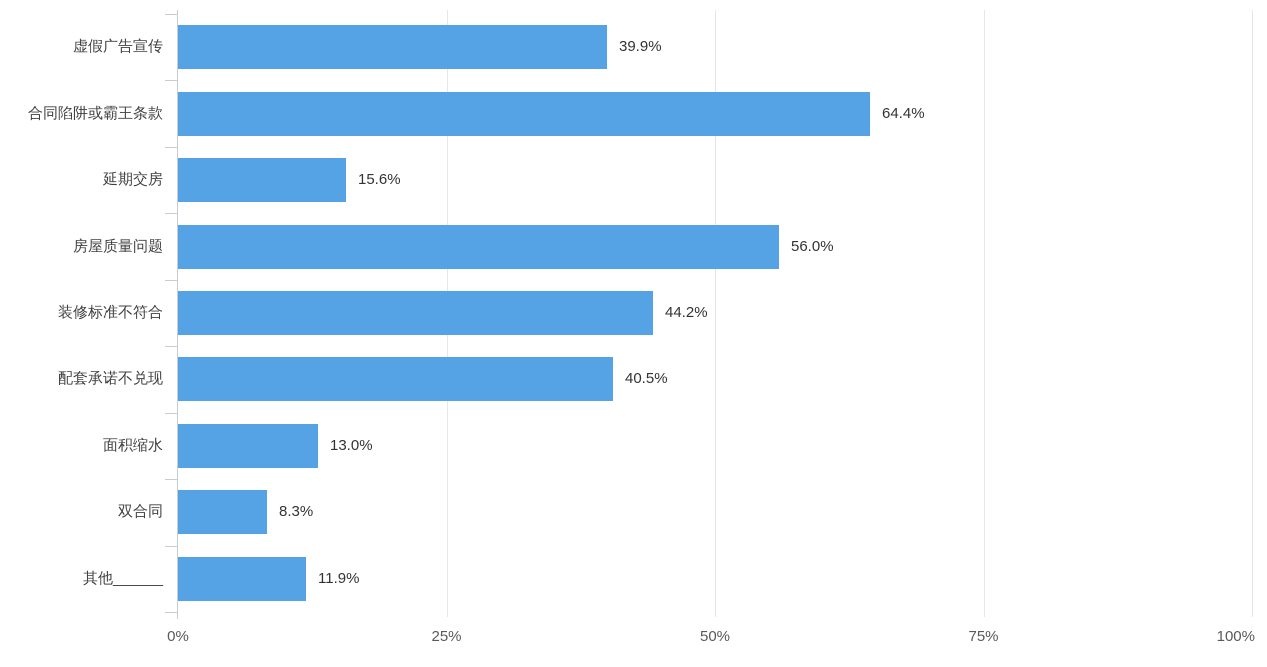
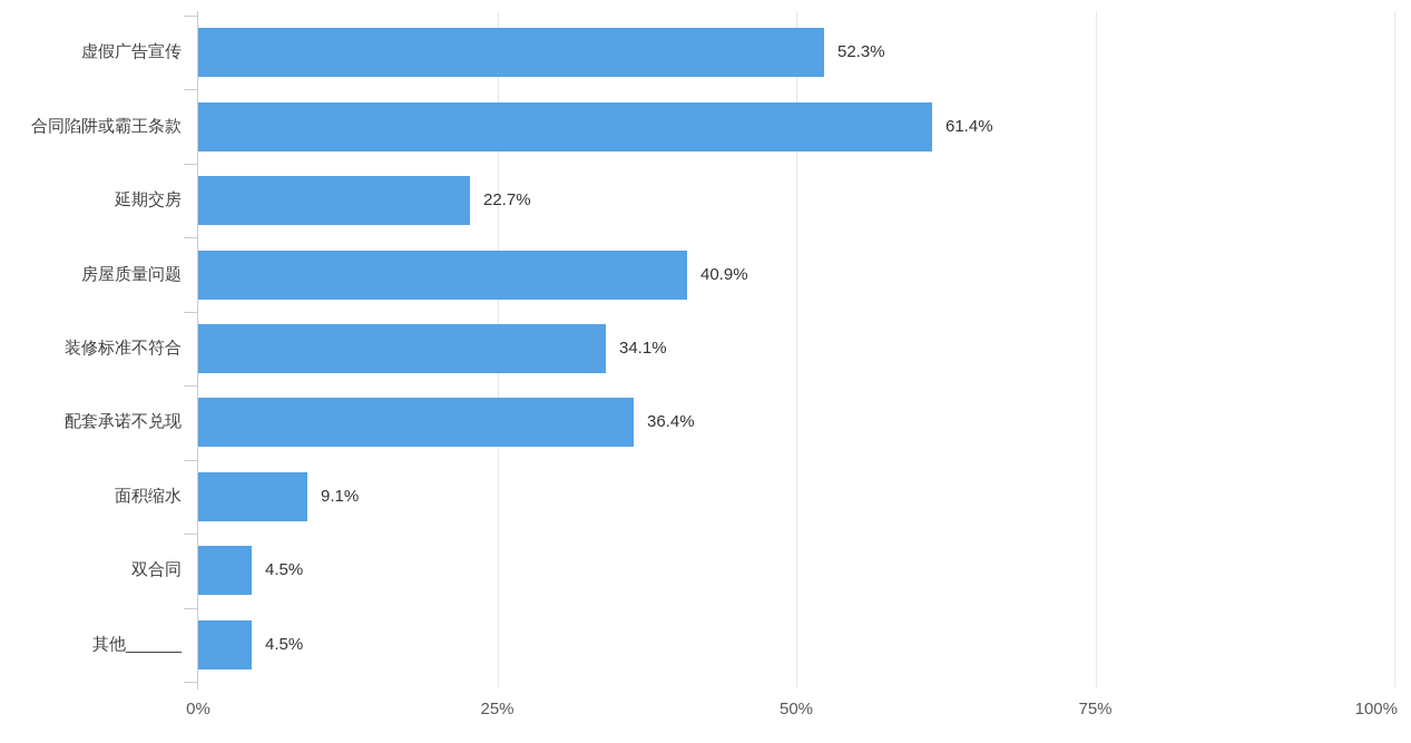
虚假广告宣传: 39.9% -> 52.3%
合同陷阱或霸王条款: 64.4% -> 61.4%
延期交房: 15.6% -> 22.7%
房屋质量问题: 56.0% -> 40.9%
装修标准不符合: 44.2% -> 34.1%
配套承诺不兑现: 40.5% -> 36.4%
面积缩水: 13.0% -> 9.1%
双合同: 8.3% -> 4.5%
其他______: 11.9% -> 4.5%
